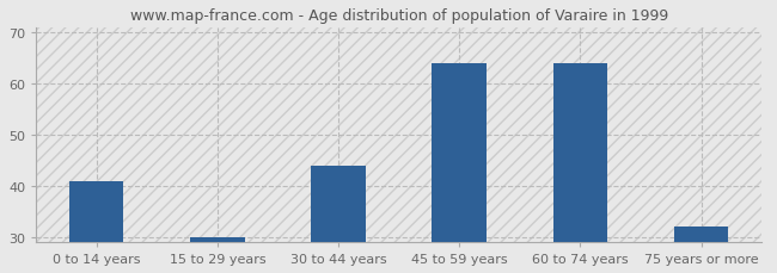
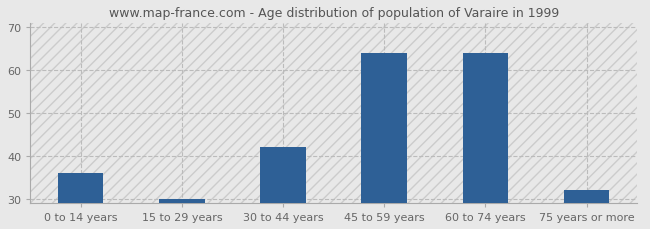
0 to 14 years: 41 -> 36
30 to 44 years: 44 -> 42
